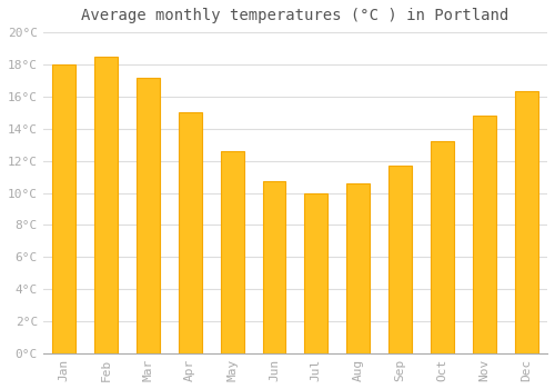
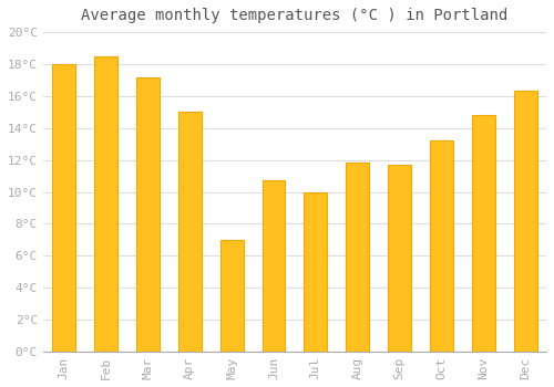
May: 12.6°C -> 7.0°C
Aug: 10.6°C -> 11.8°C
